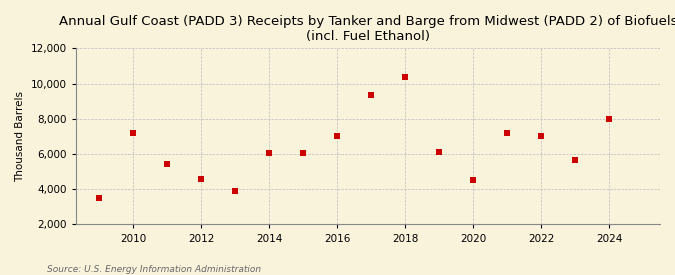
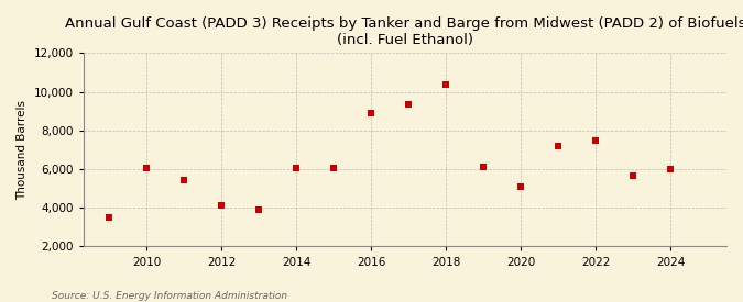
2010: 7,200 -> 6,000
2012: 4,600 -> 4,100
2016: 7,000 -> 8,900
2020: 4,500 -> 5,100
2022: 7,000 -> 7,500
2024: 8,000 -> 6,000
